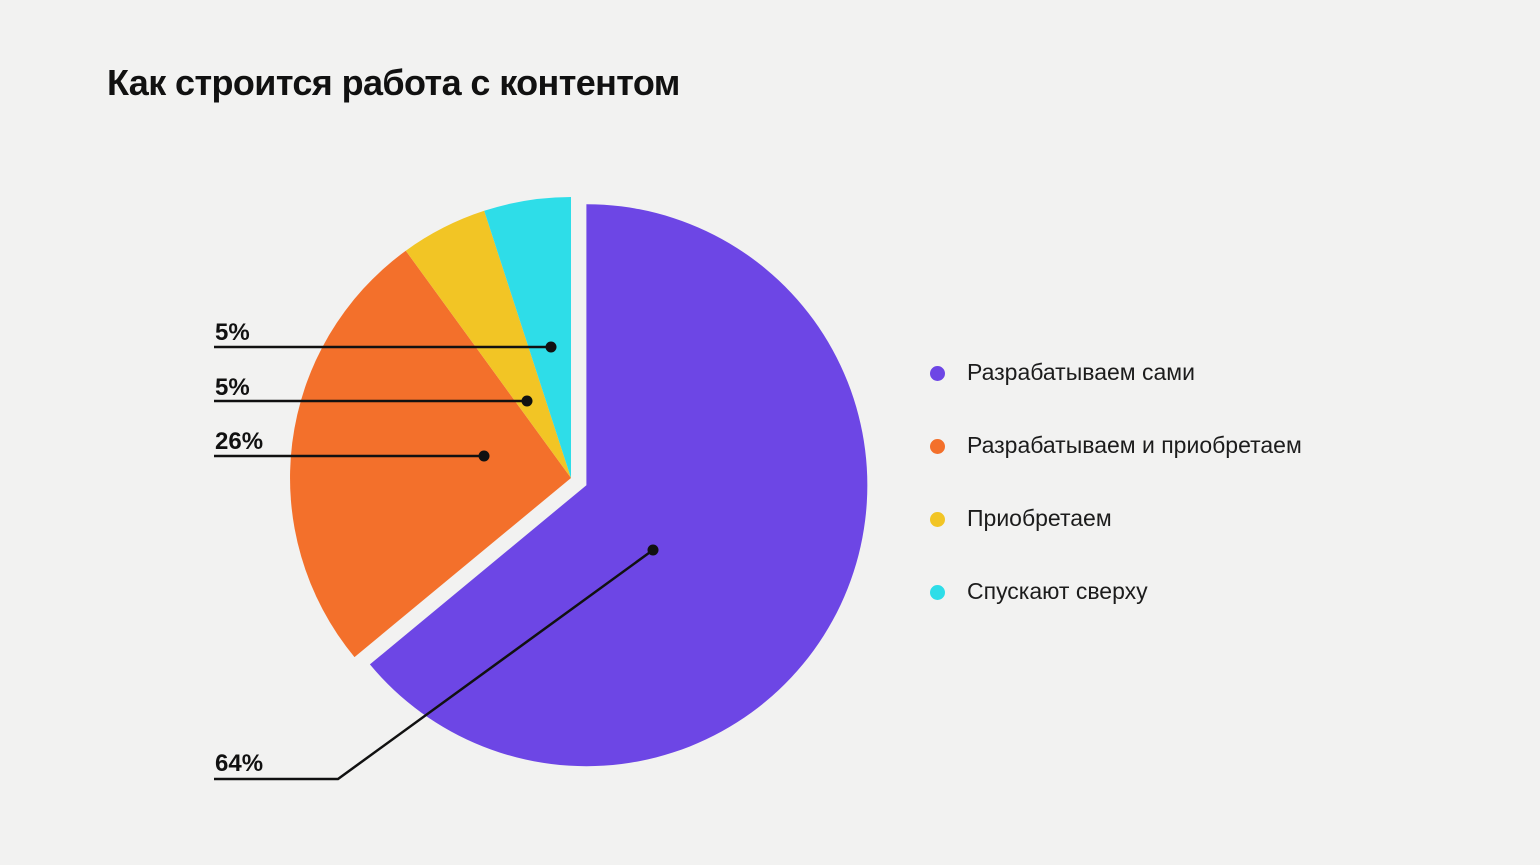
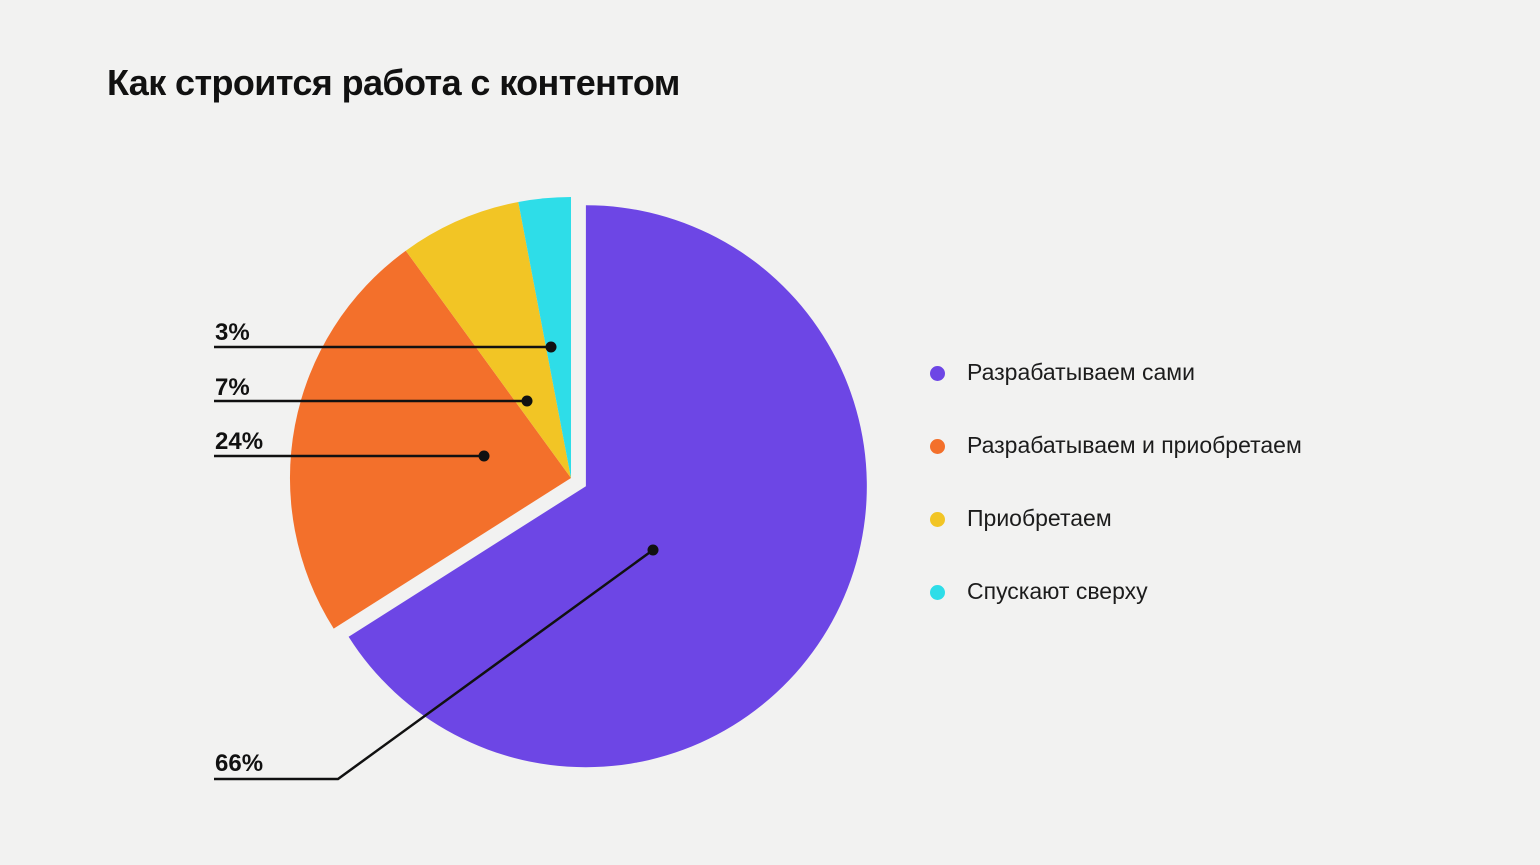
Разрабатываем сами: 64% -> 66%
Разрабатываем и приобретаем: 26% -> 24%
Приобретаем: 5% -> 7%
Спускают сверху: 5% -> 3%
